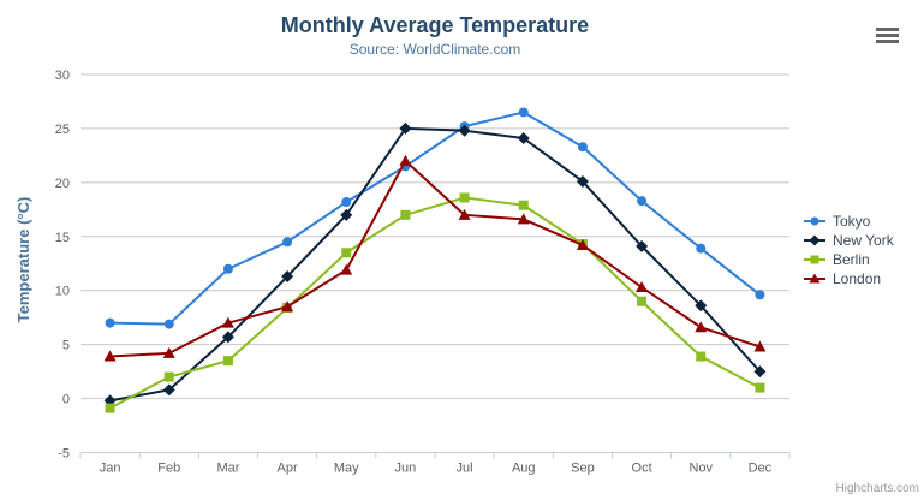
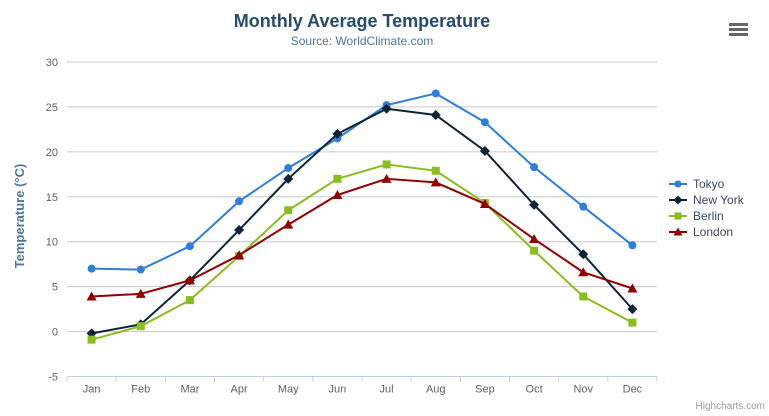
Berlin/Feb: 2 -> 1
Tokyo/Mar: 12 -> 10
London/Mar: 7 -> 6
New York/Jun: 25 -> 22
London/Jun: 22 -> 15
